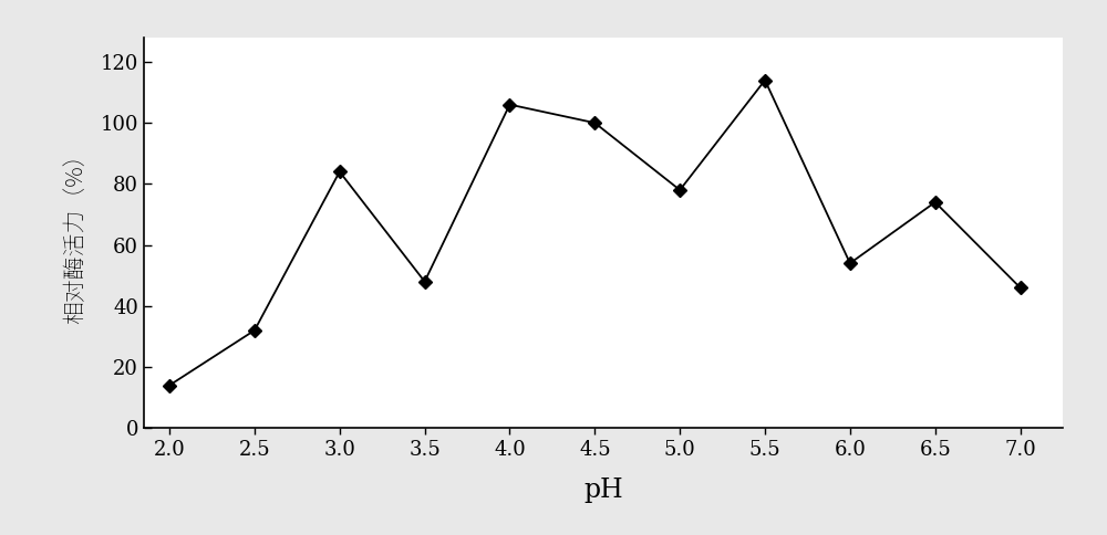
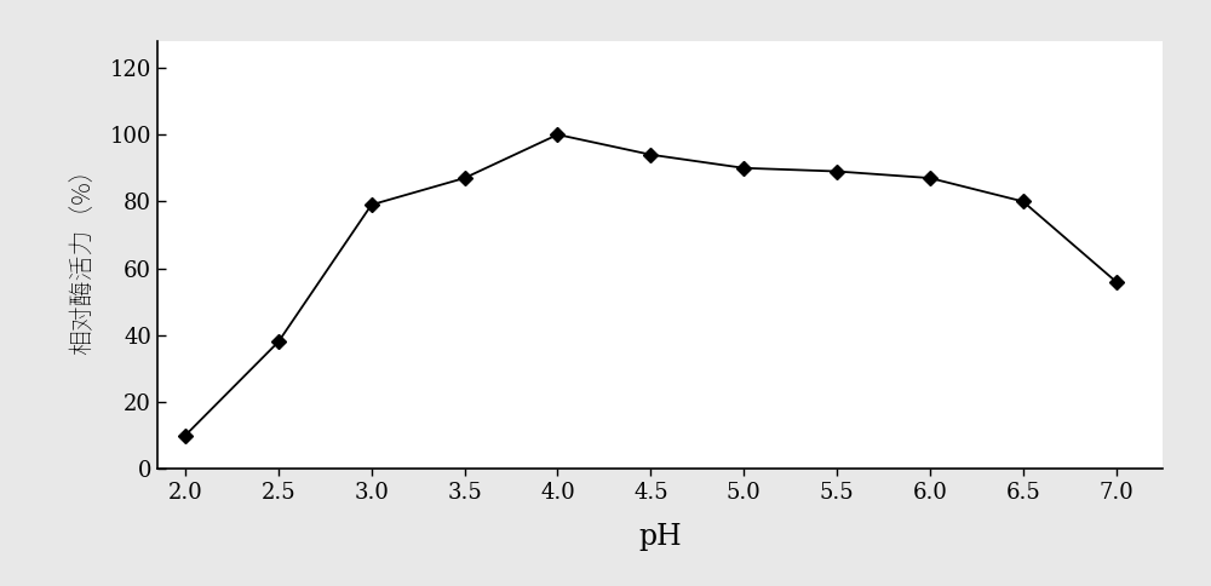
2.0: 14 -> 10
2.5: 32 -> 38
3.0: 84 -> 79
3.5: 48 -> 87
4.0: 106 -> 100
4.5: 100 -> 94
5.0: 78 -> 90
5.5: 114 -> 89
6.0: 54 -> 87
6.5: 74 -> 80
7.0: 46 -> 56
